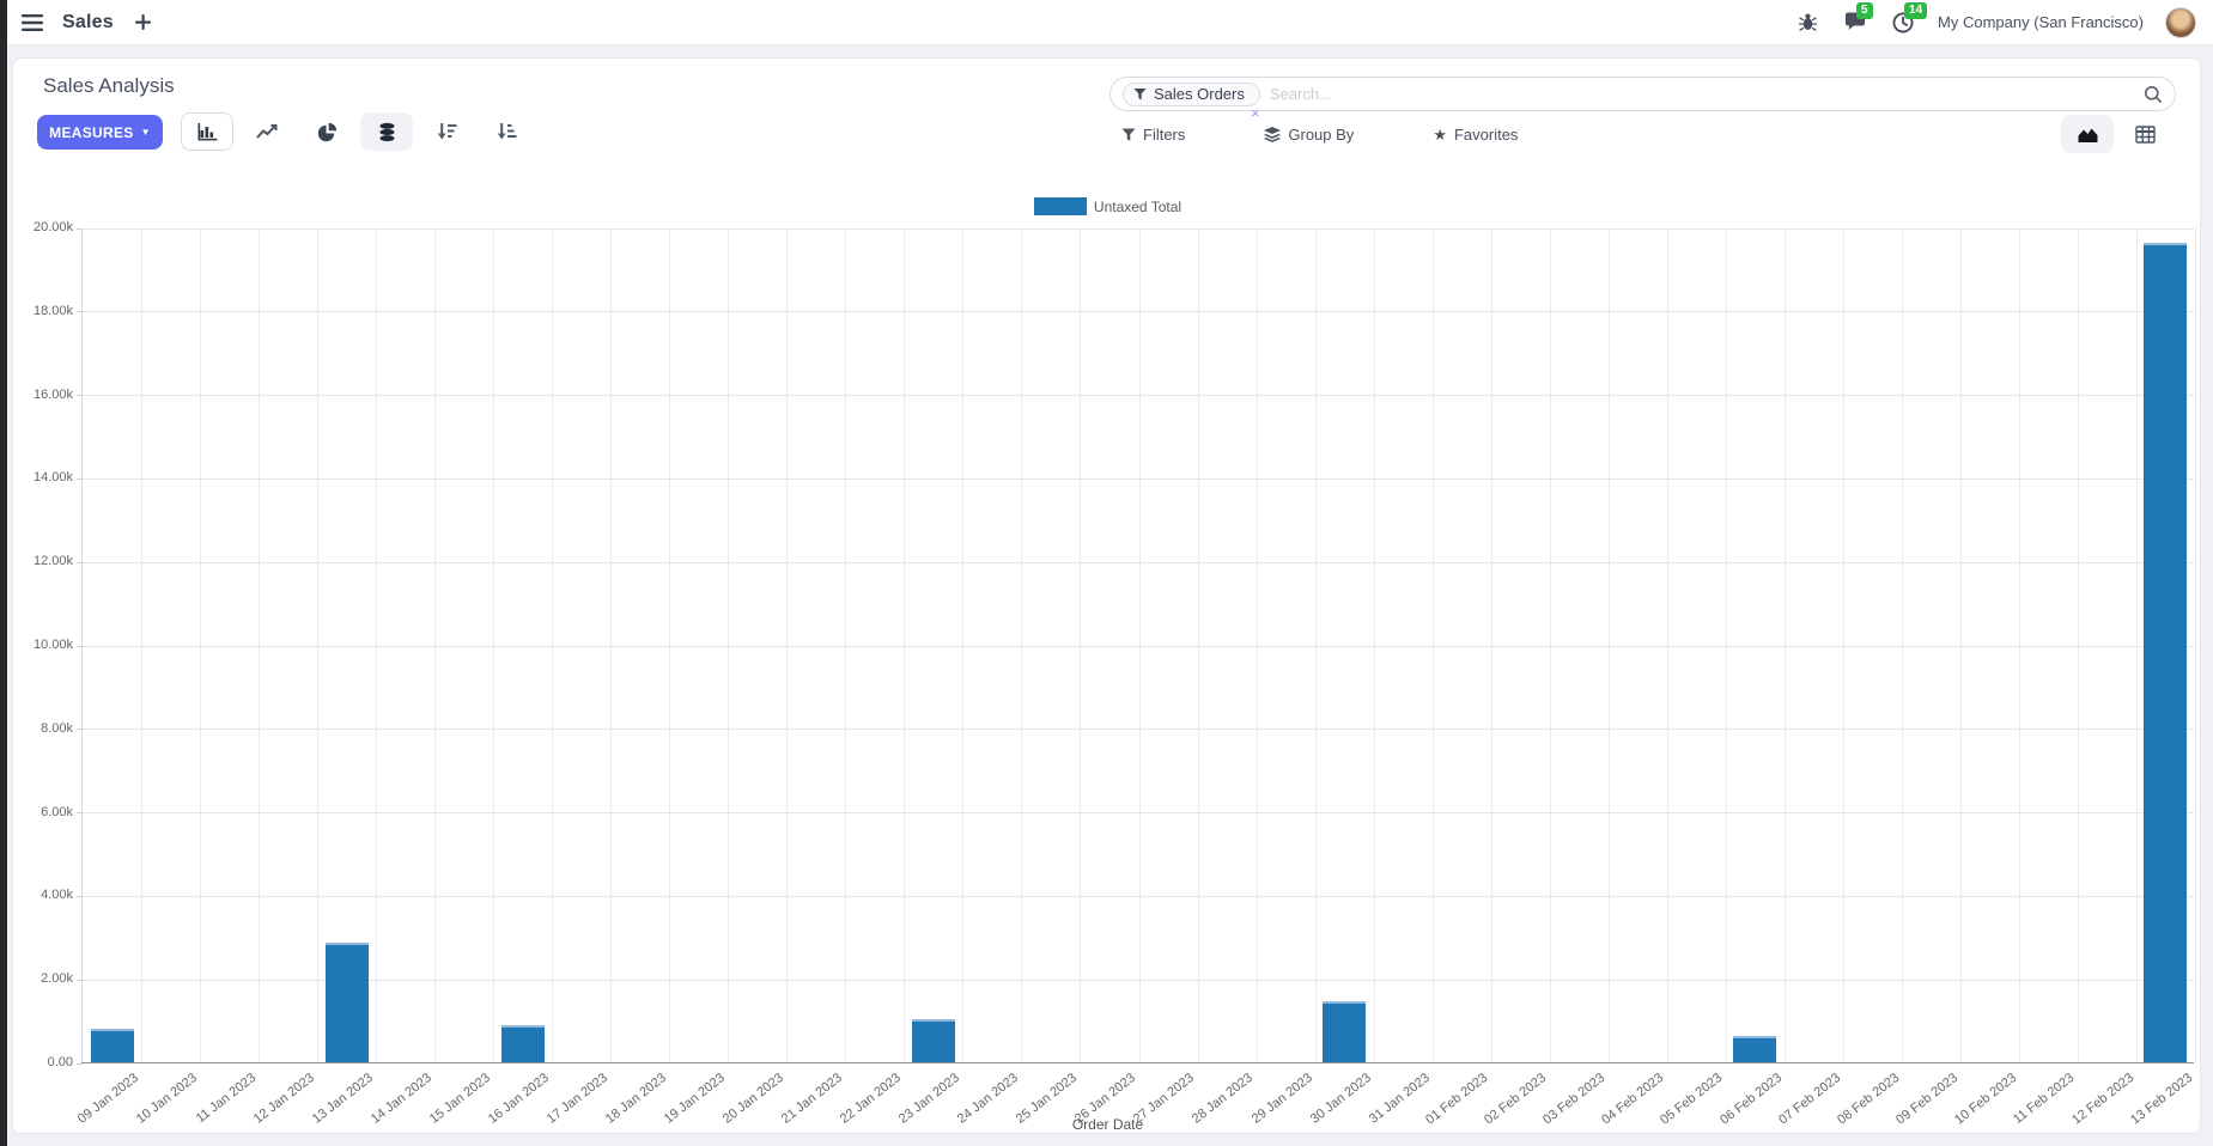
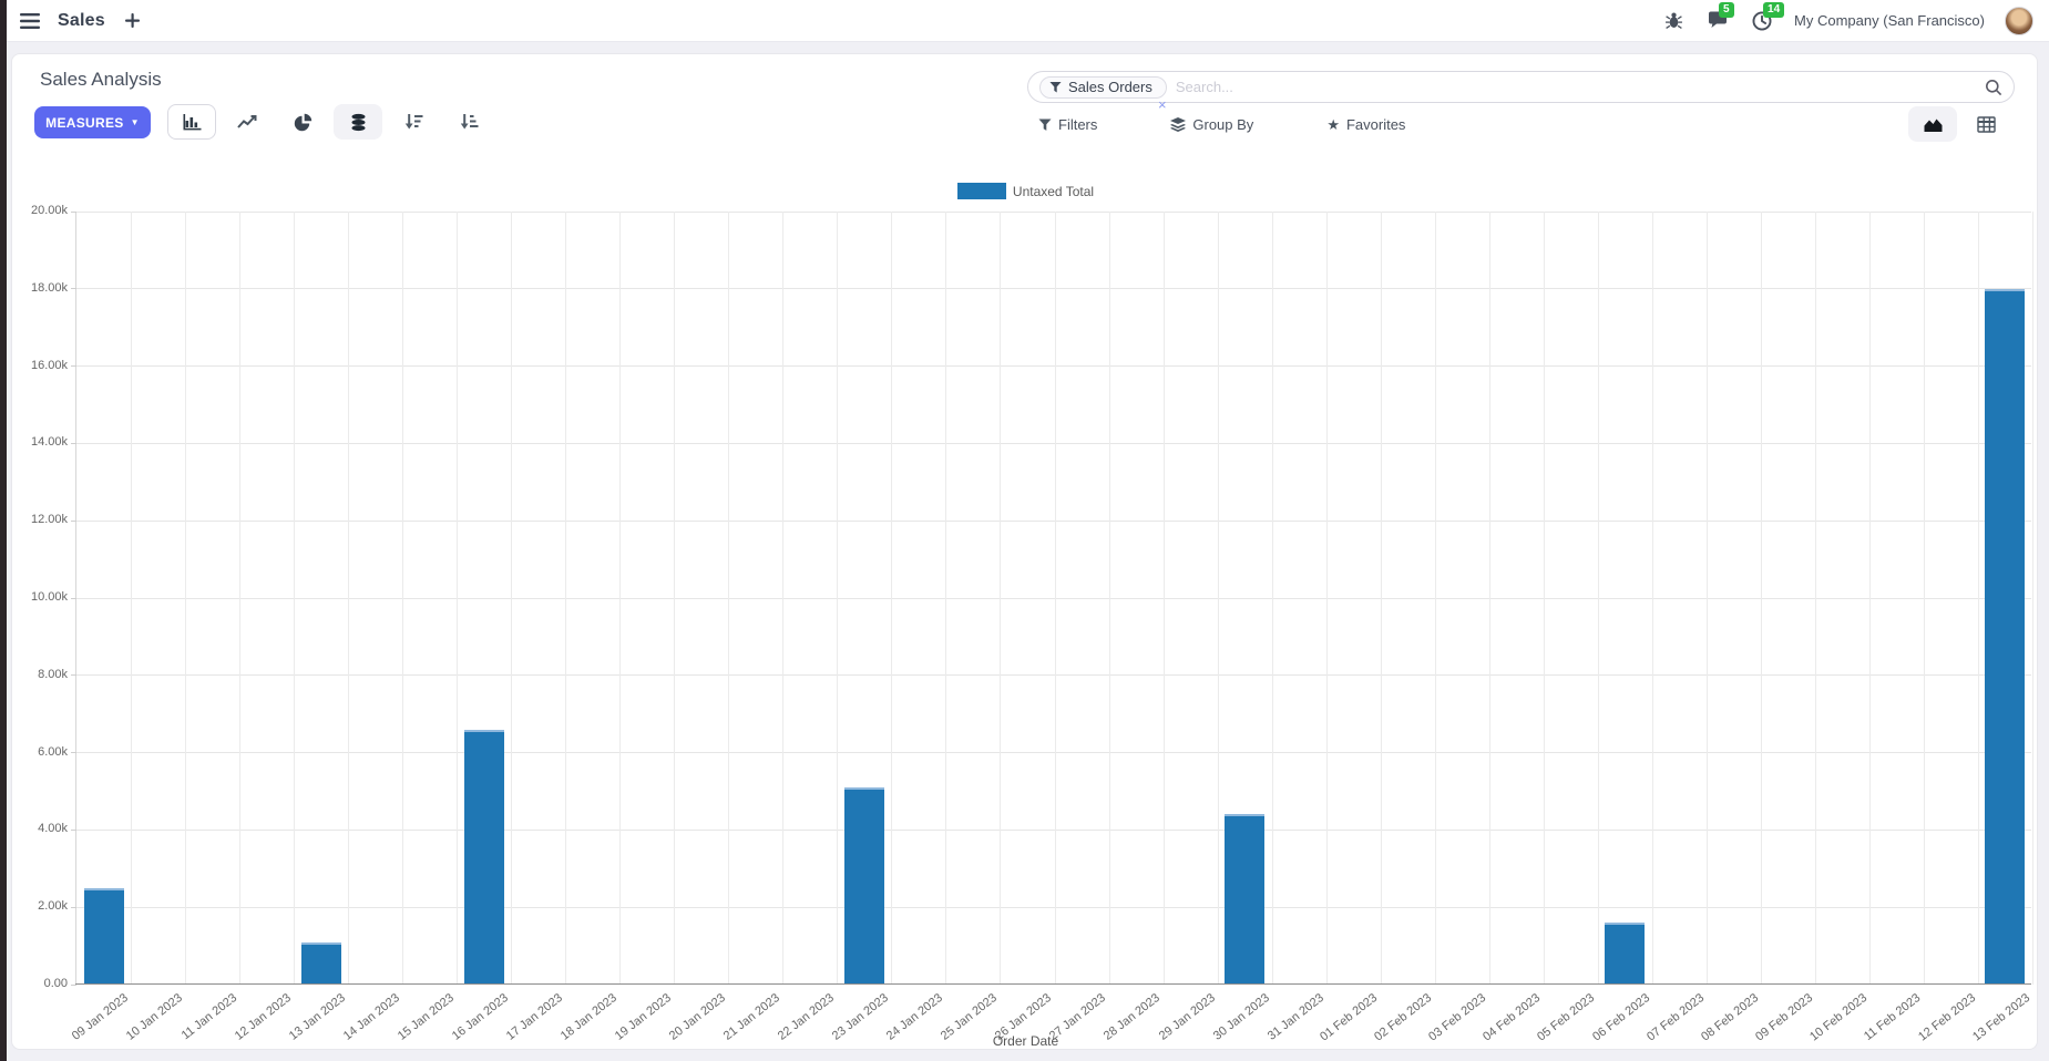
09 Jan 2023: 0.8k -> 2.5k
13 Jan 2023: 2.9k -> 1.1k
16 Jan 2023: 0.9k -> 6.6k
23 Jan 2023: 1.1k -> 5.1k
30 Jan 2023: 1.5k -> 4.4k
06 Feb 2023: 0.6k -> 1.6k
13 Feb 2023: 19.6k -> 18.0k
